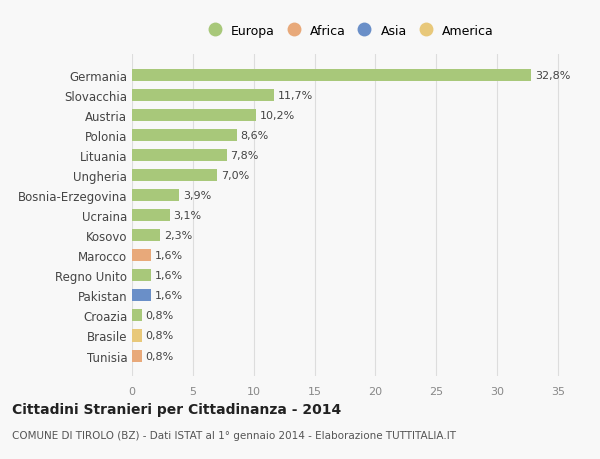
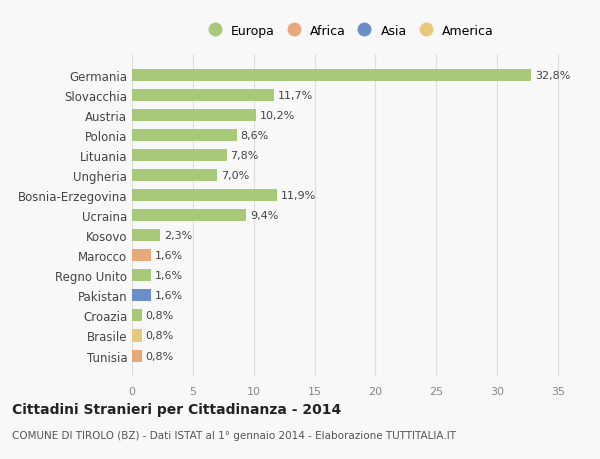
Bosnia-Erzegovina: 3,9% -> 11,9%
Ucraina: 3,1% -> 9,4%
